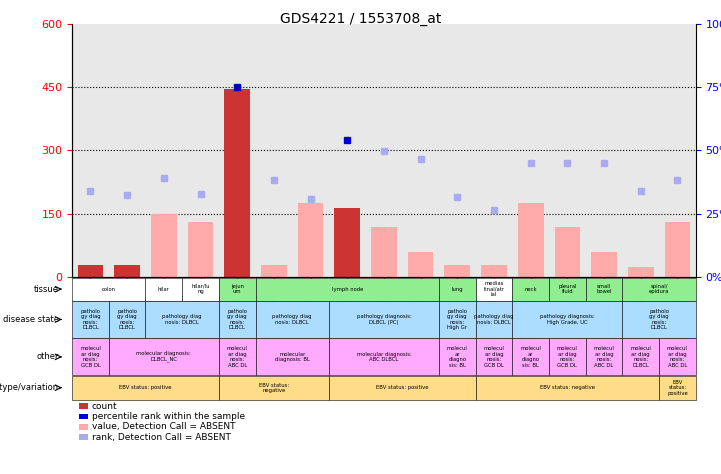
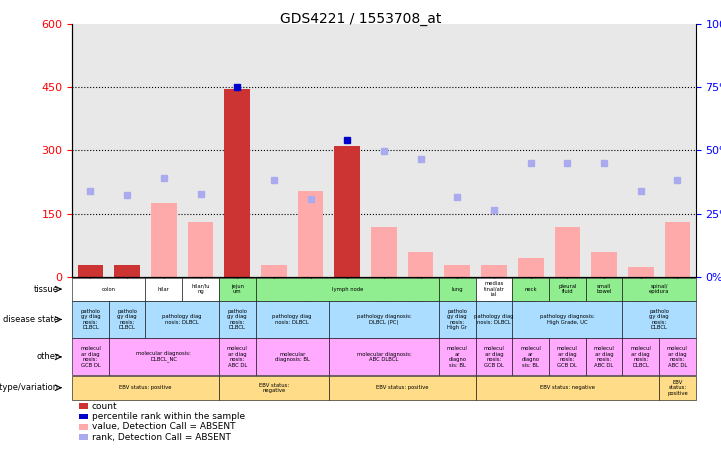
GSM429912: 150 -> 175
GSM429907: 175 -> 205
GSM429914: 165 -> 310
GSM429915: 175 -> 45
